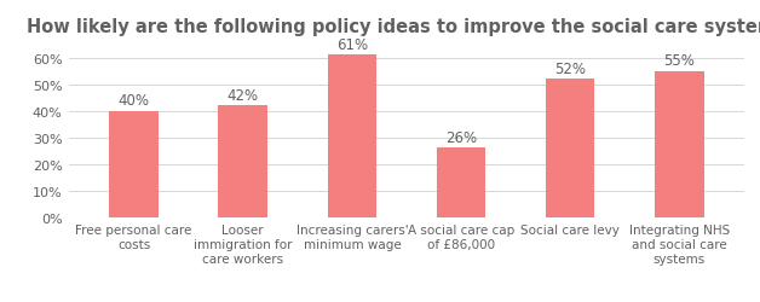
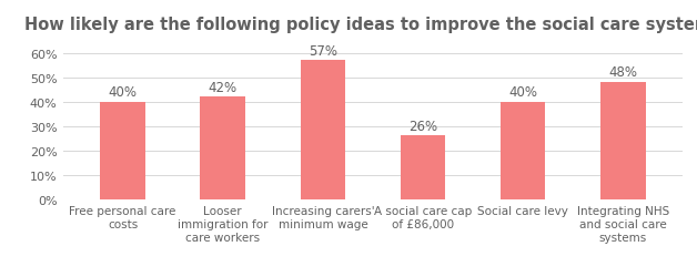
Increasing carers' minimum wage: 61% -> 57%
Social care levy: 52% -> 40%
Integrating NHS and social care systems: 55% -> 48%
